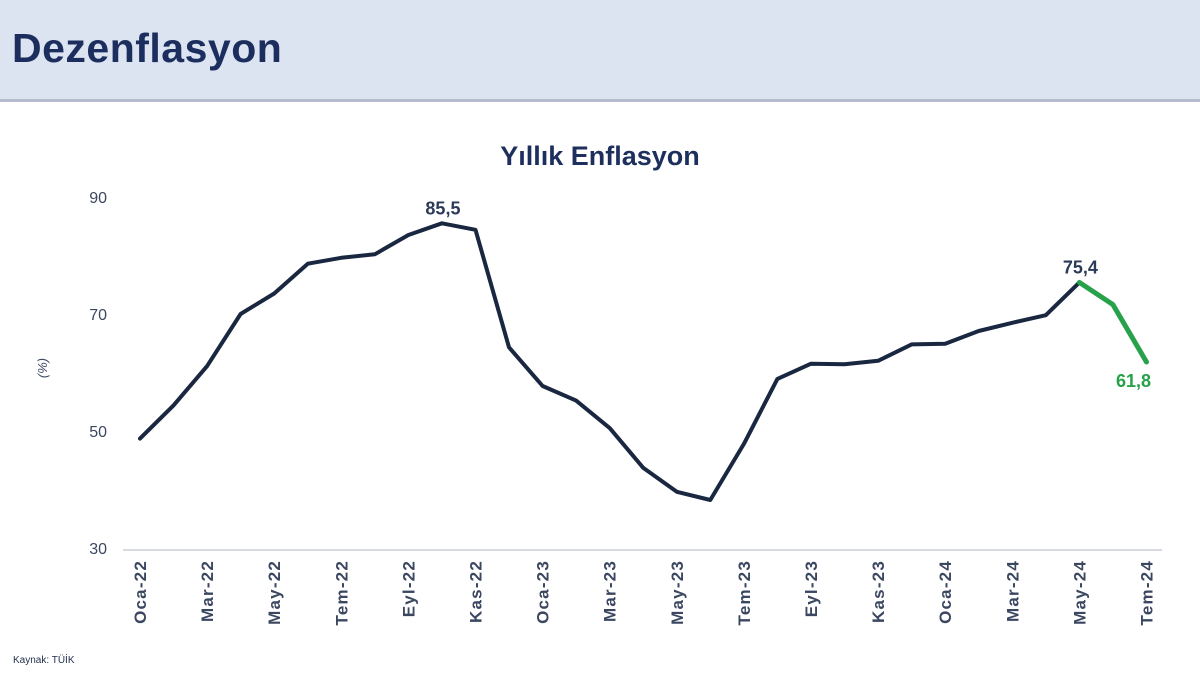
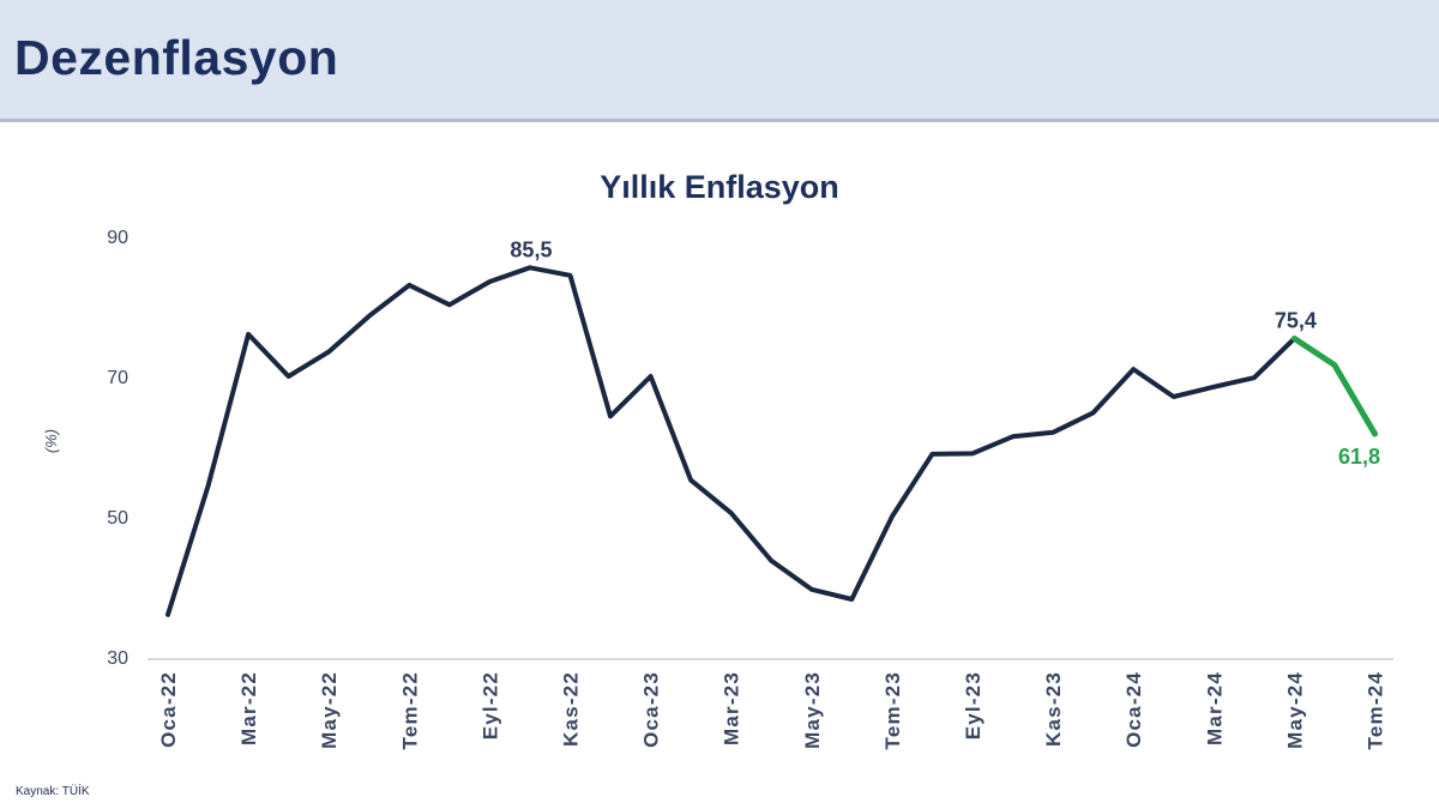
Oca-22: 49 -> 36
Mar-22: 61 -> 76
Tem-22: 80 -> 83
Oca-23: 58 -> 70
Tem-23: 48 -> 50
Eyl-23: 62 -> 59
Oca-24: 65 -> 71
